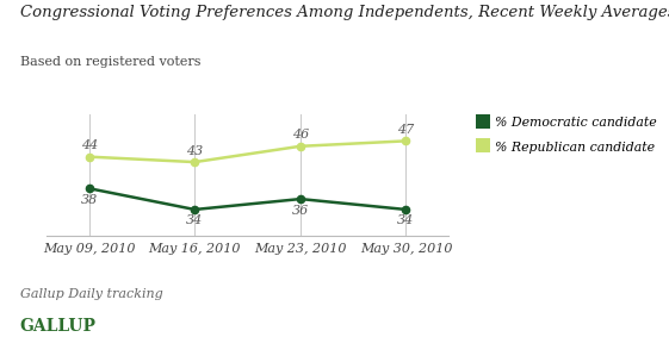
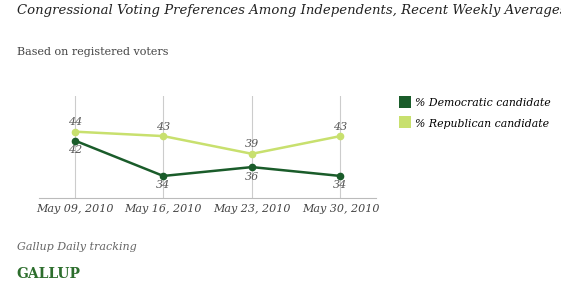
% Democratic candidate/May 09, 2010: 38 -> 42
% Republican candidate/May 23, 2010: 46 -> 39
% Republican candidate/May 30, 2010: 47 -> 43
